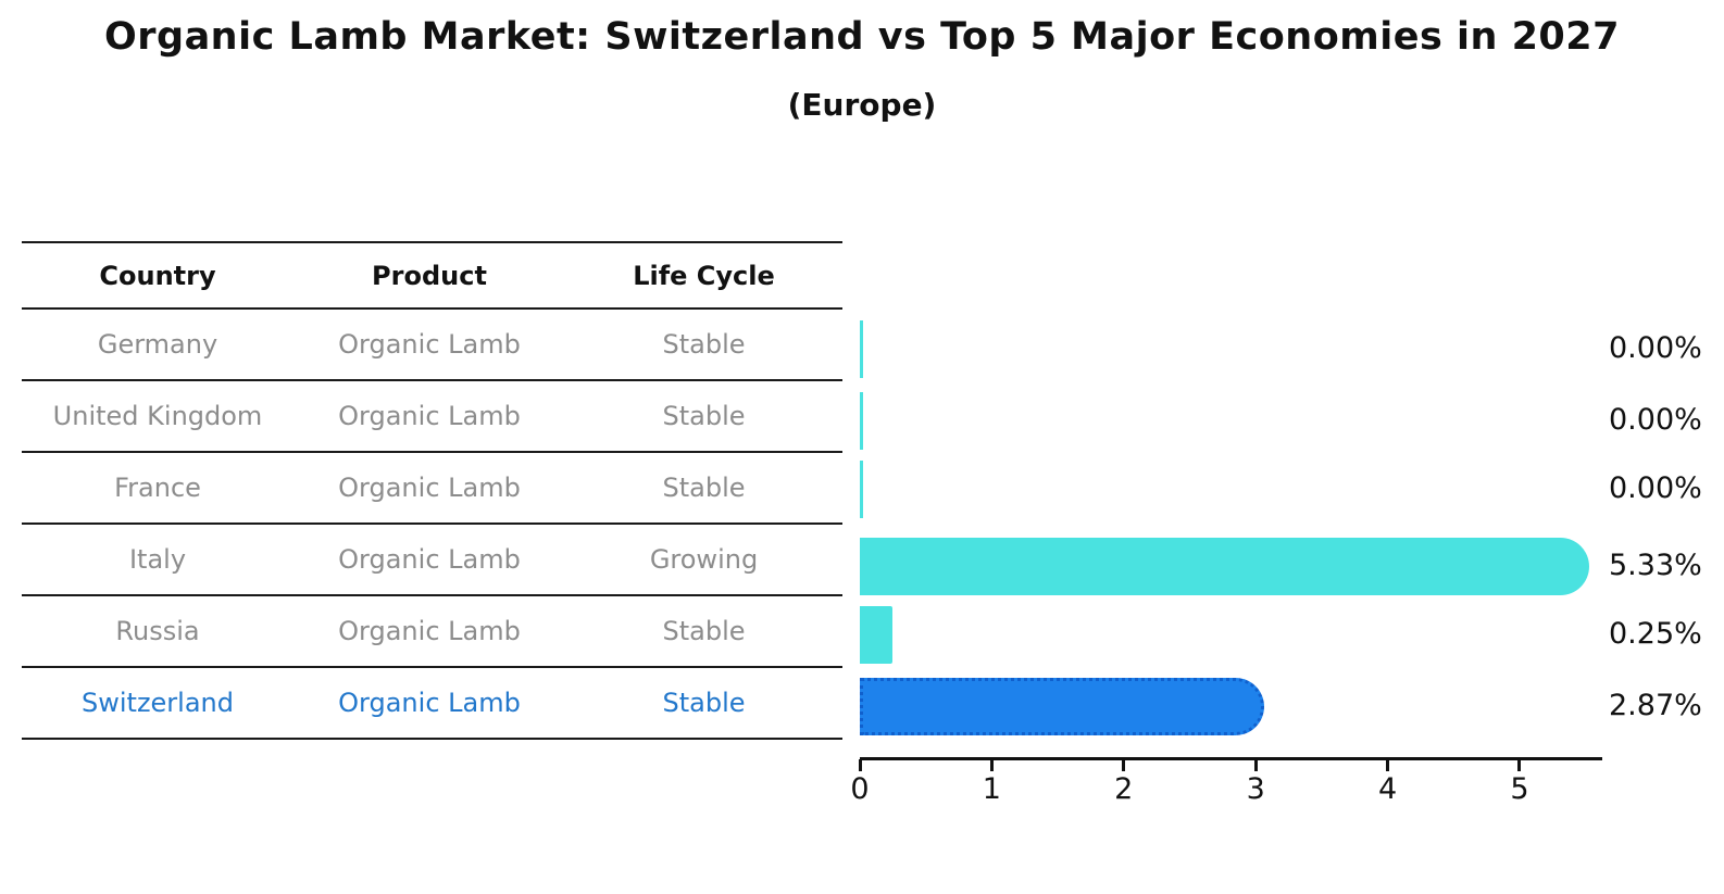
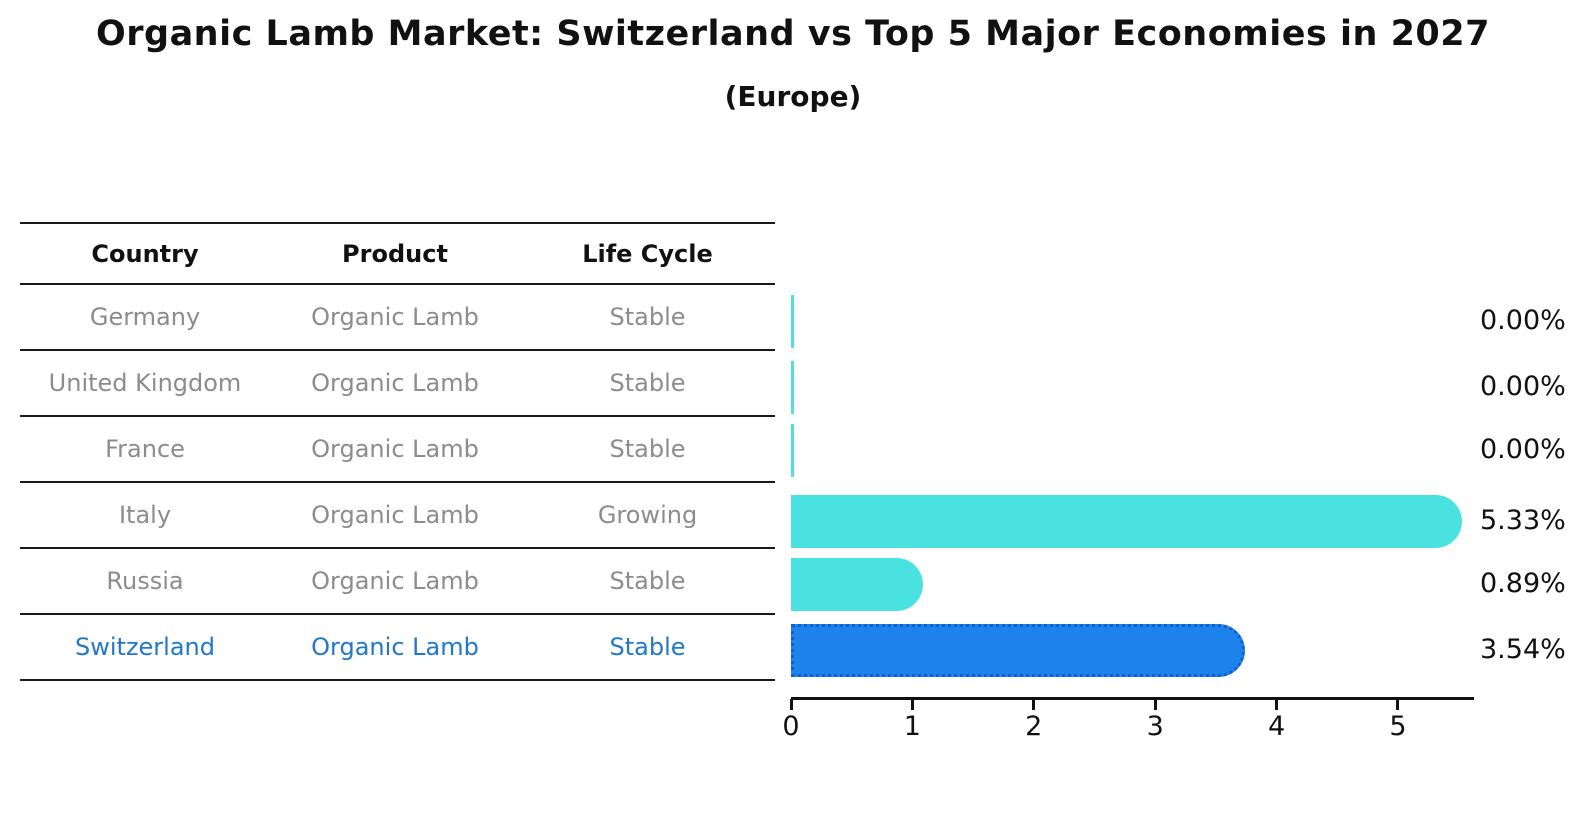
Russia: 0.25% -> 0.89%
Switzerland: 2.87% -> 3.54%
